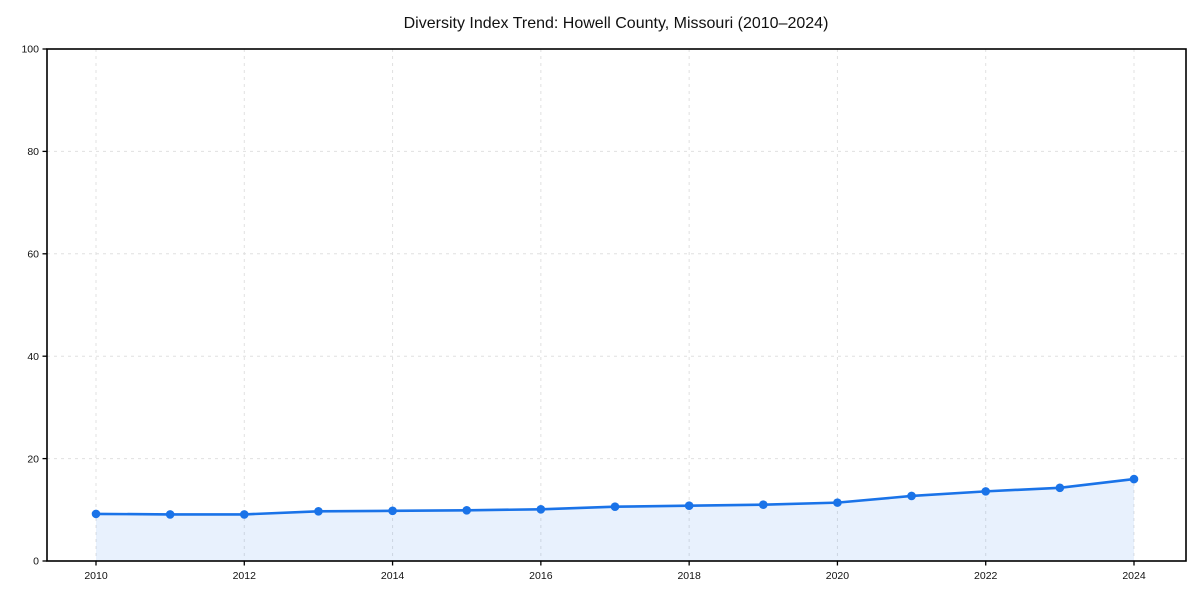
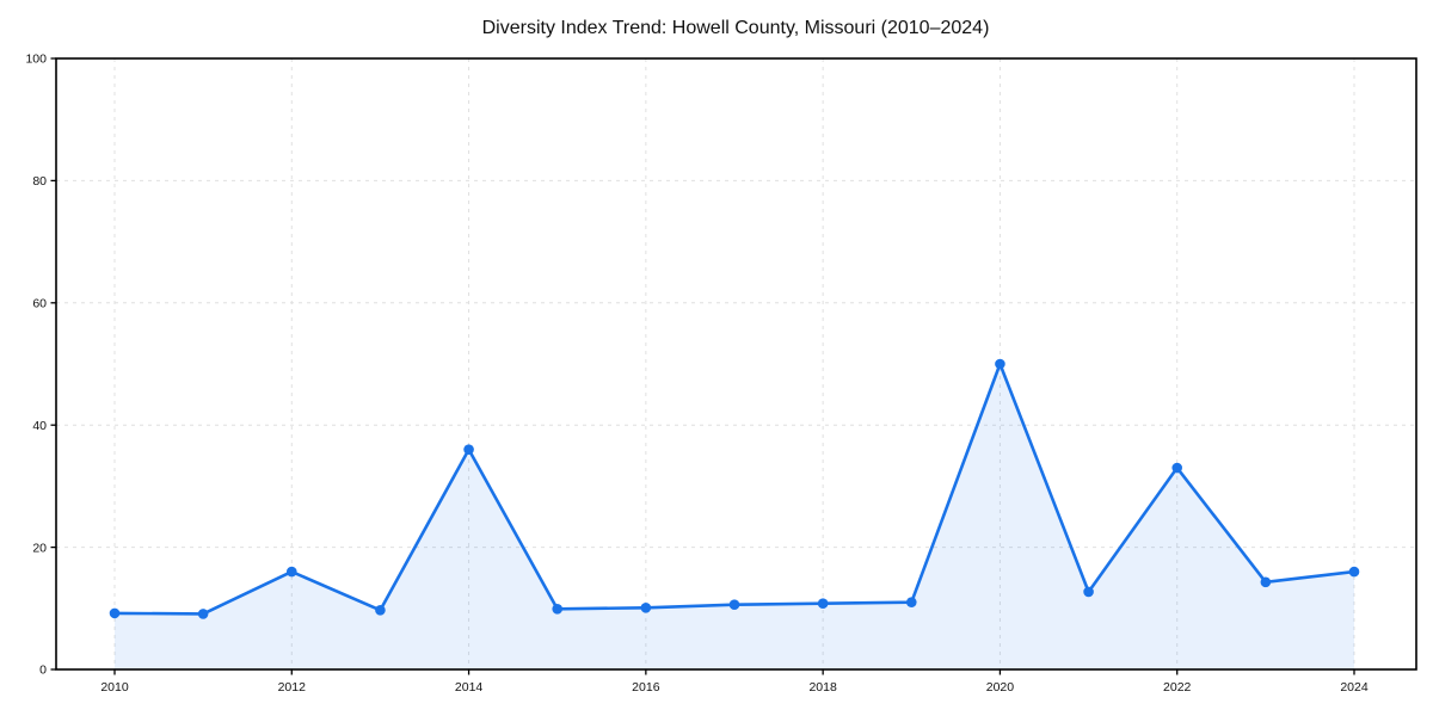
2012: 9 -> 16
2014: 10 -> 36
2020: 11 -> 50
2022: 14 -> 33
